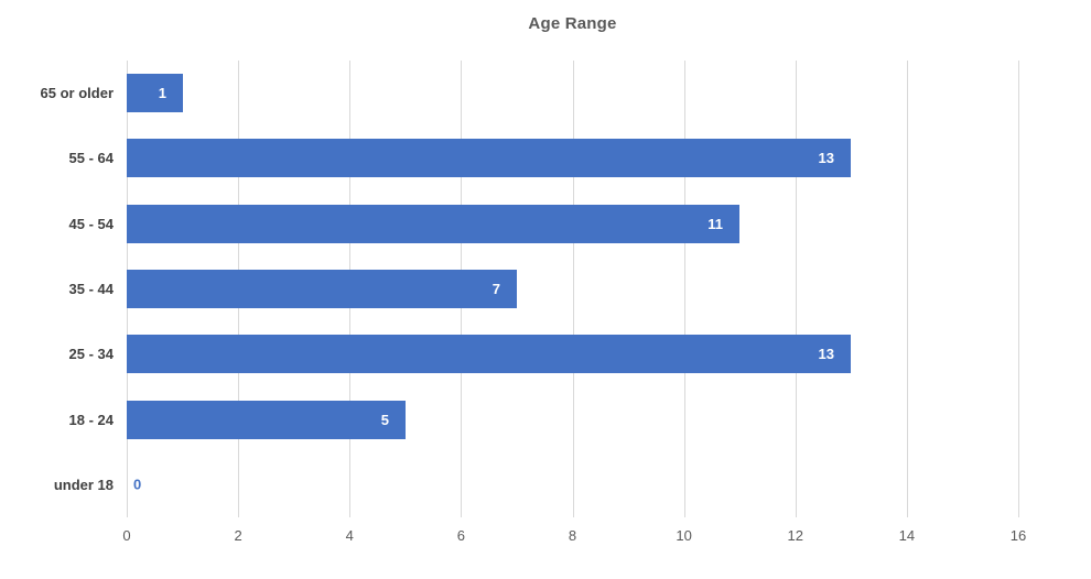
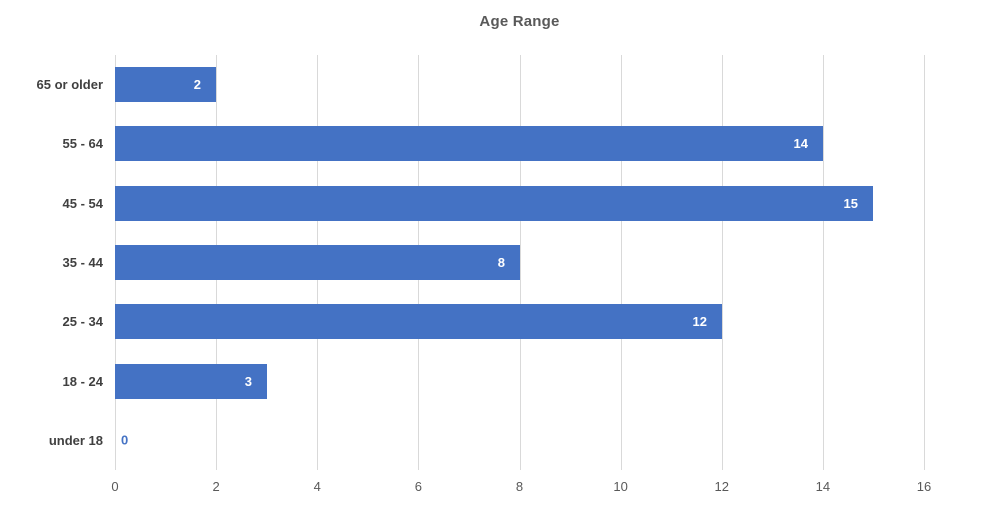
65 or older: 1 -> 2
55 - 64: 13 -> 14
45 - 54: 11 -> 15
35 - 44: 7 -> 8
25 - 34: 13 -> 12
18 - 24: 5 -> 3
